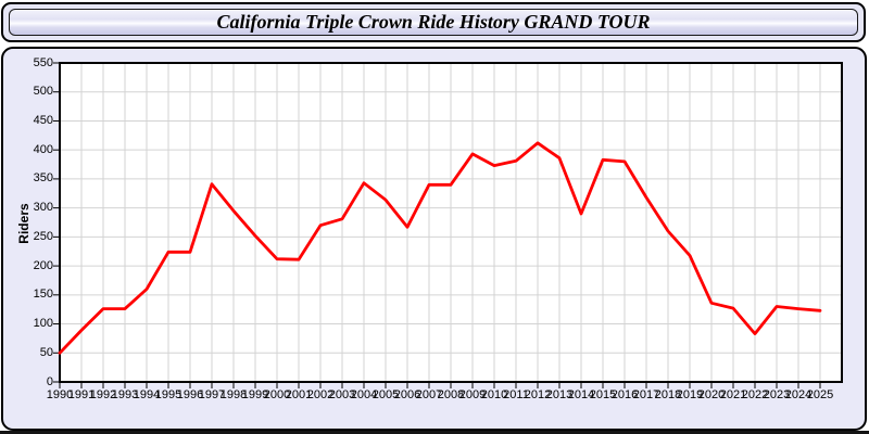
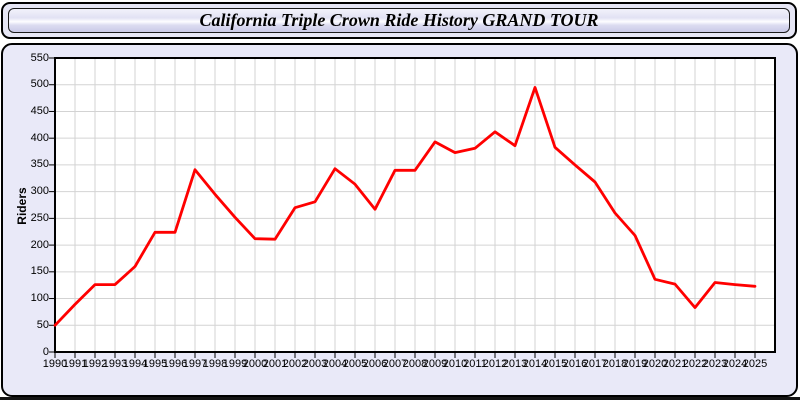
2014: 290 -> 500
2016: 380 -> 350
